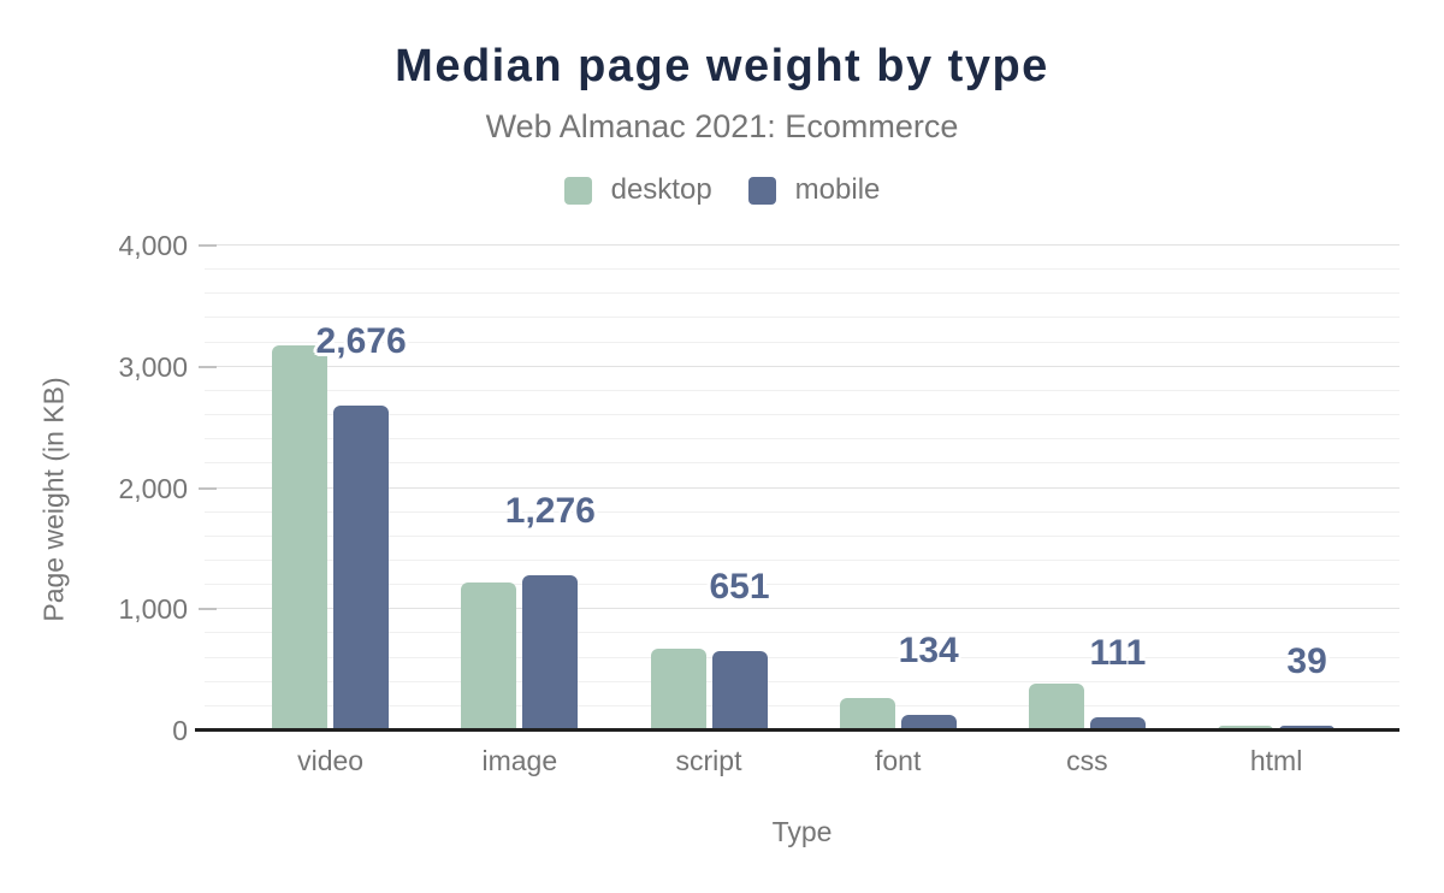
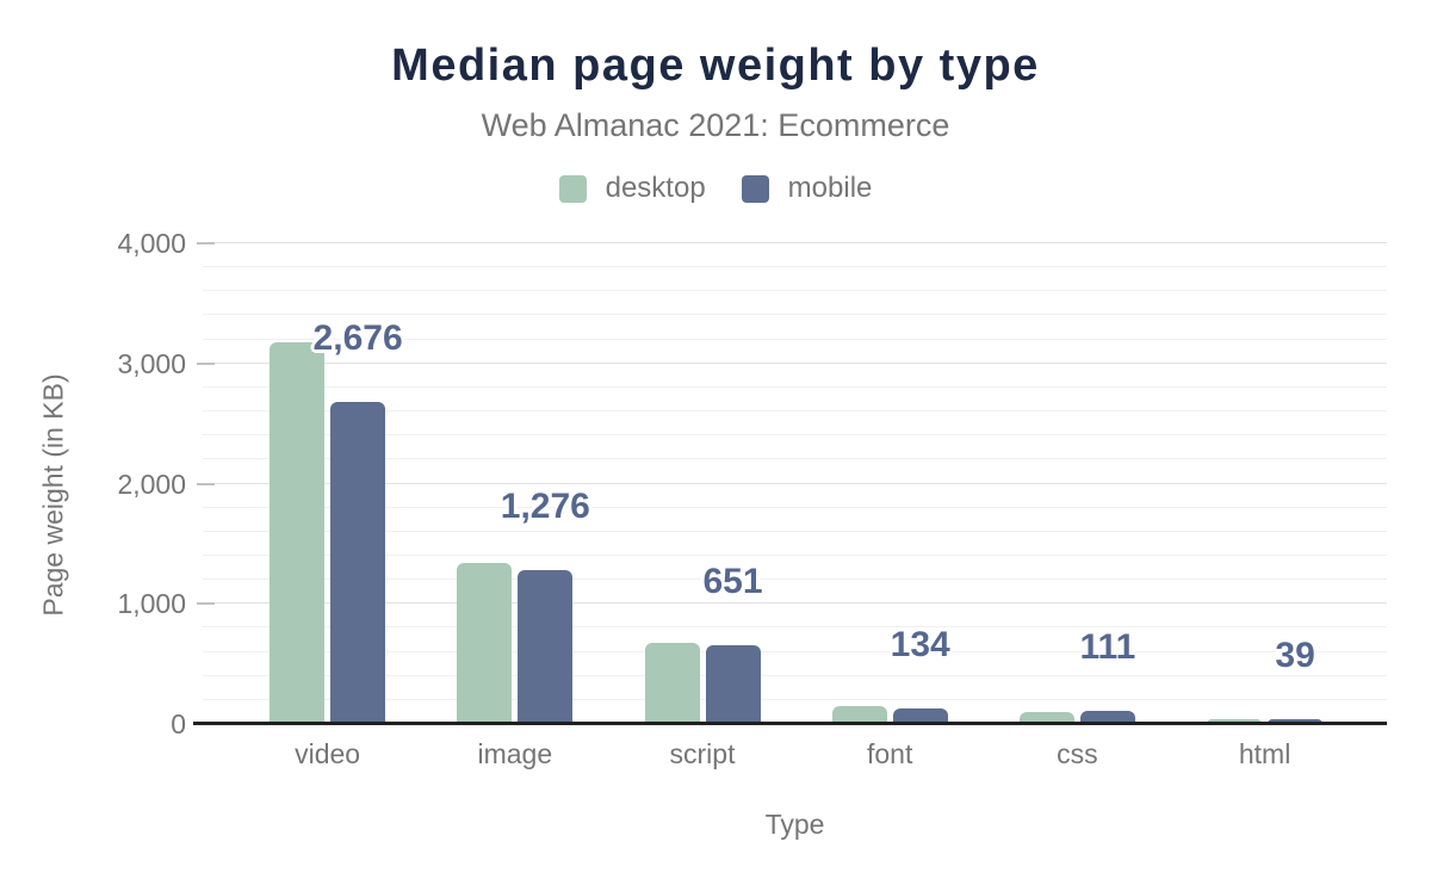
desktop/image: 1220 -> 1340
desktop/font: 270 -> 150
desktop/css: 390 -> 100
